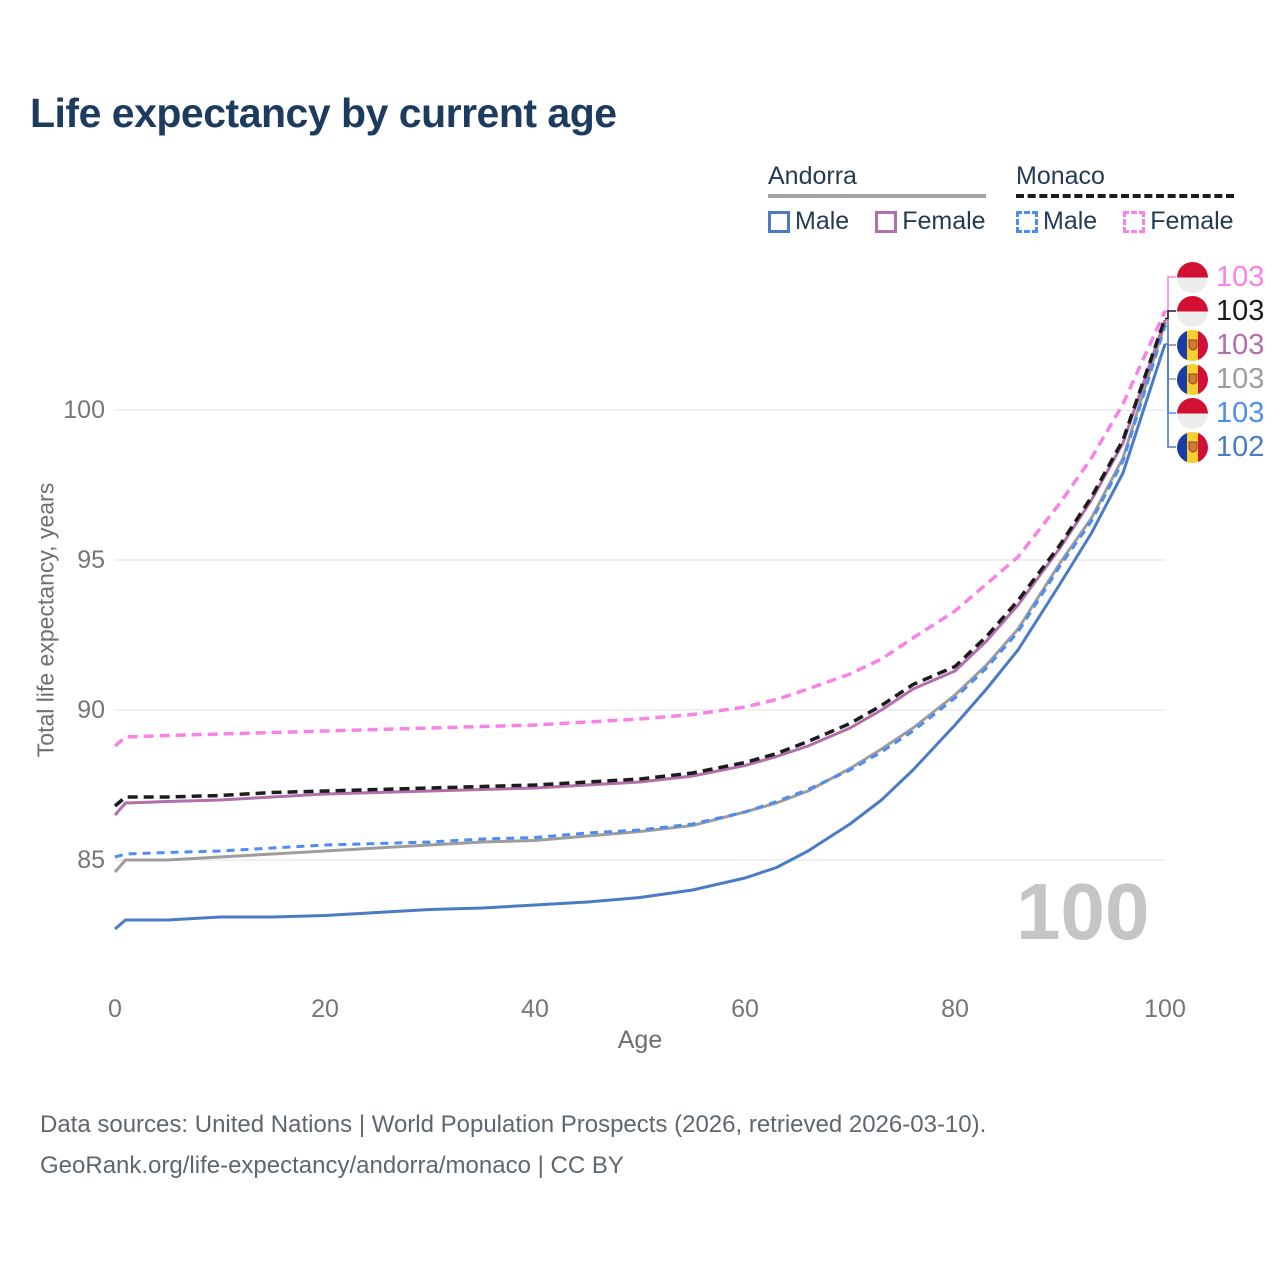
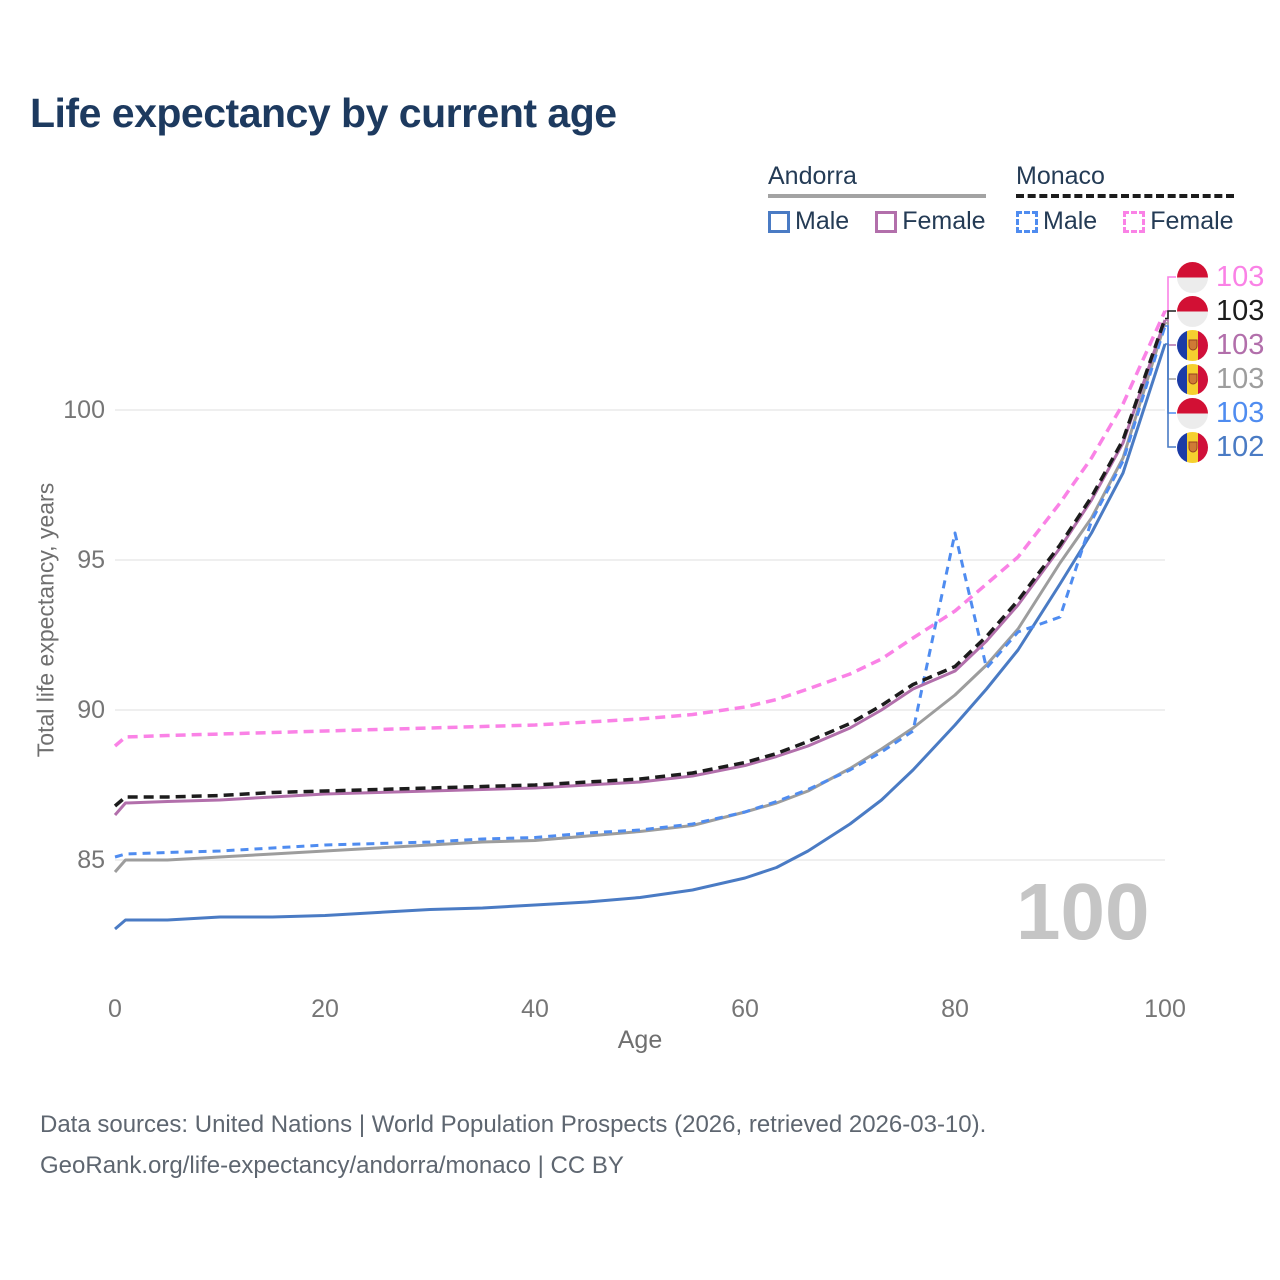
Monaco Male/80: 90.4 -> 95.9
Monaco Male/90: 94.8 -> 93.1
